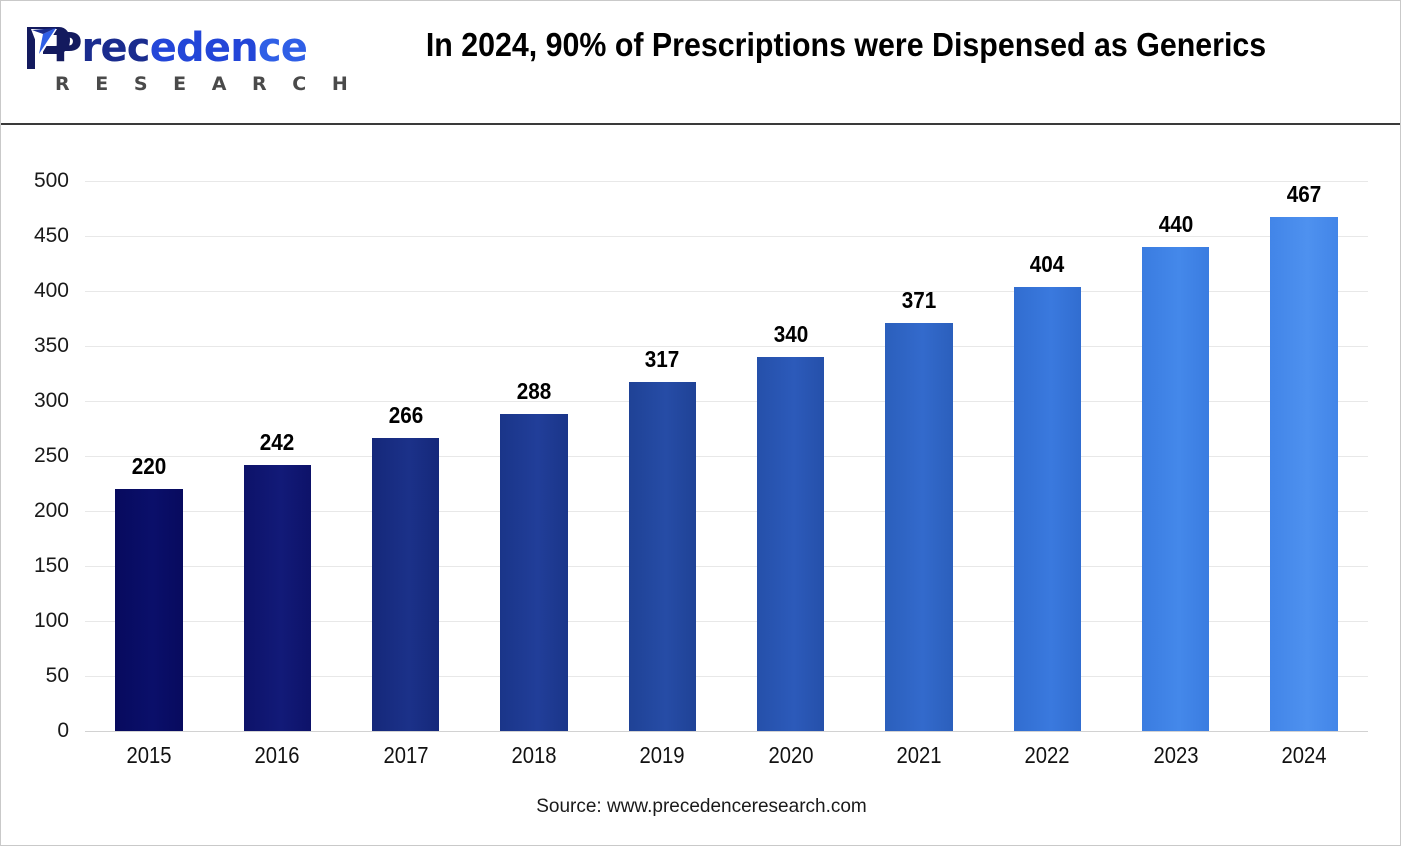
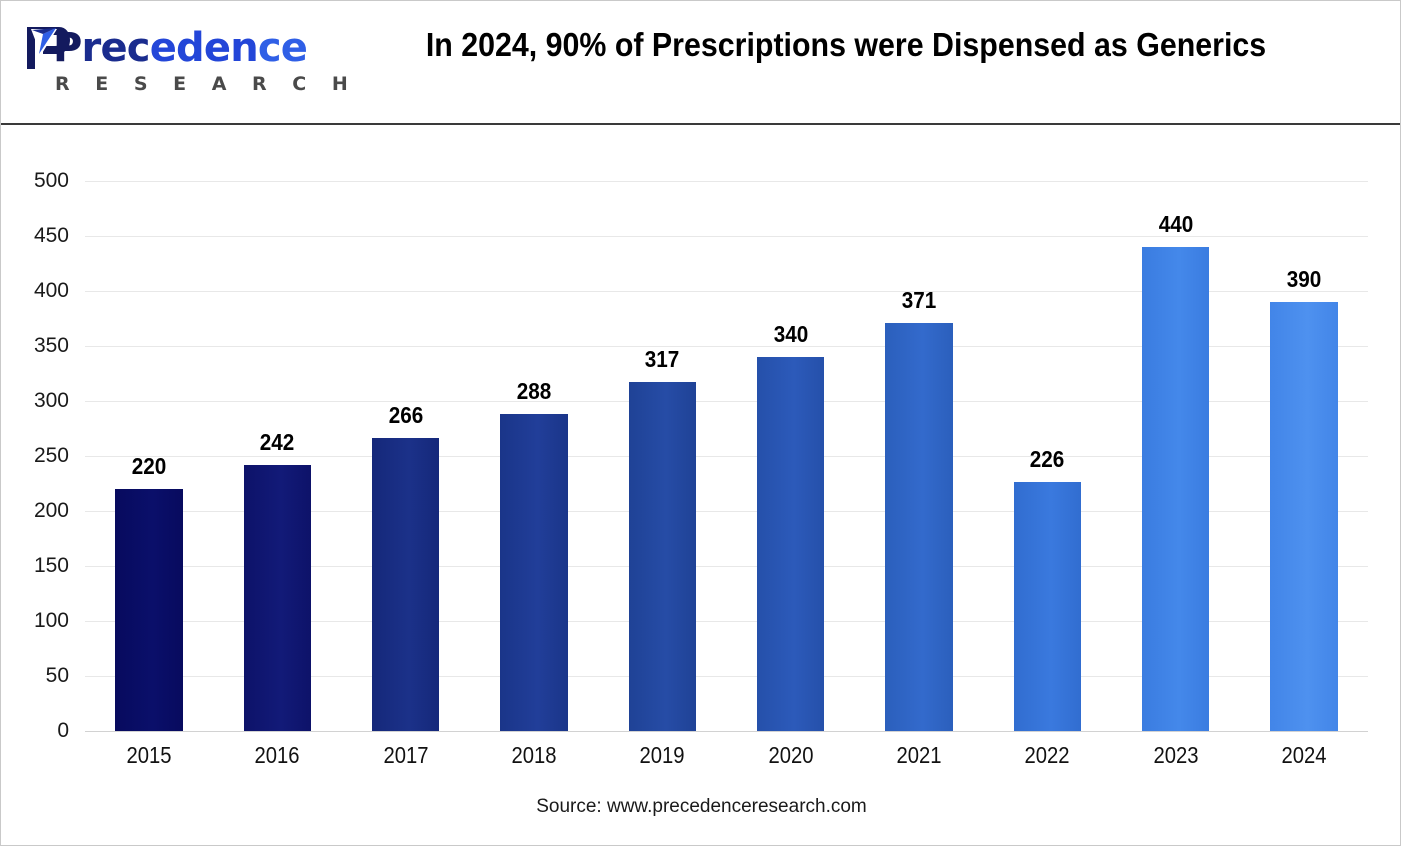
2022: 404 -> 226
2024: 467 -> 390
